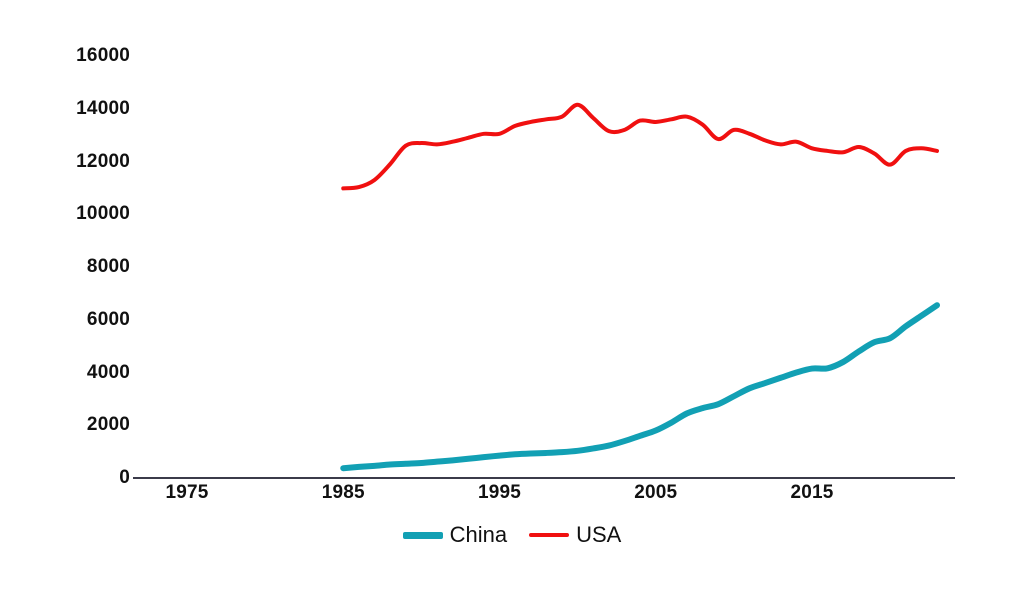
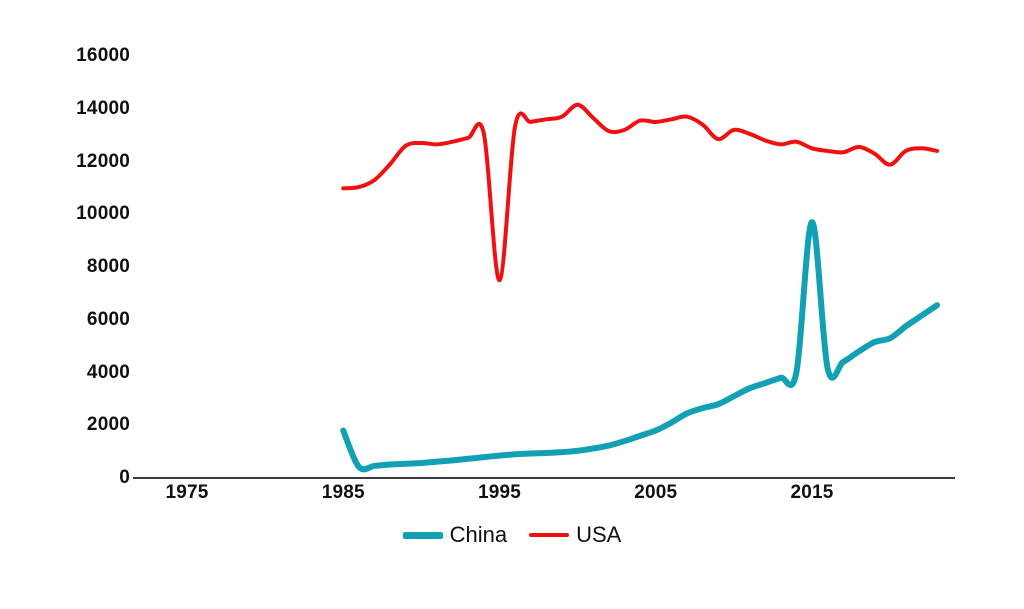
China/1985: 400 -> 1800
USA/1995: 13000 -> 7500
China/2015: 4200 -> 9700
